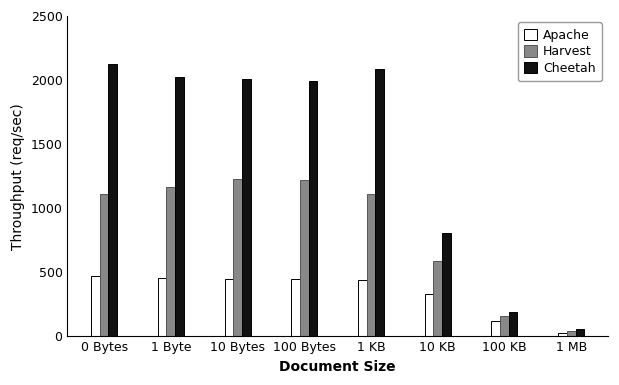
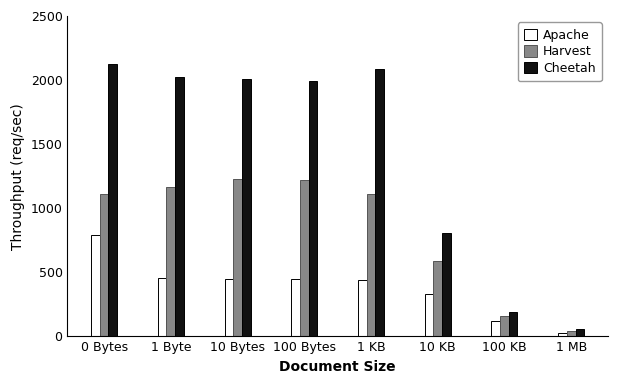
Apache/0 Bytes: 470 -> 790
